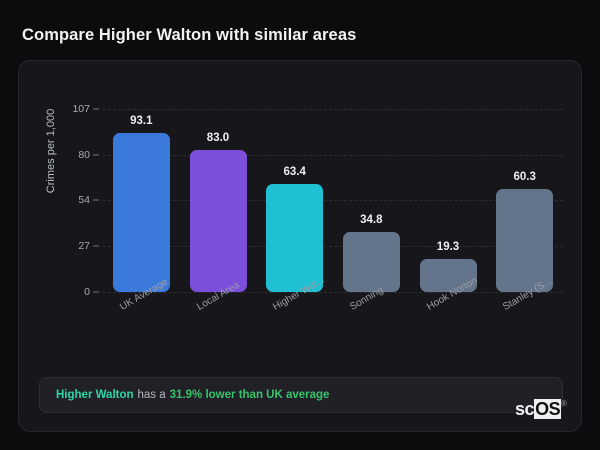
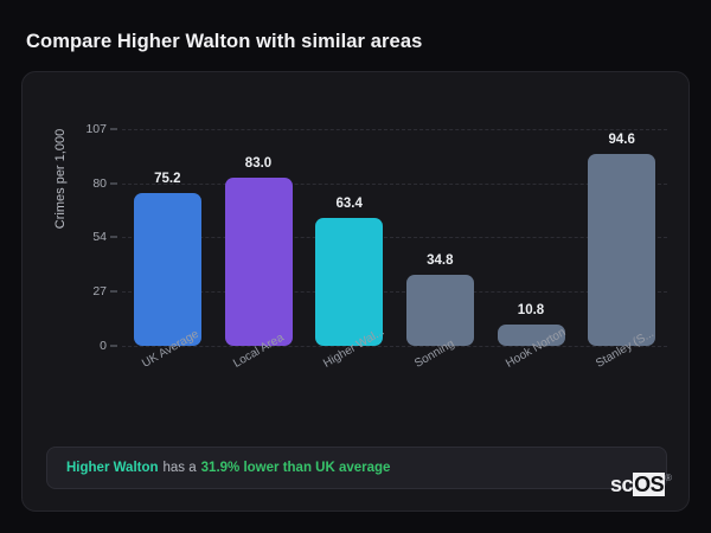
UK Average: 93.1 -> 75.2
Hook Norton: 19.3 -> 10.8
Stanley (S...: 60.3 -> 94.6
